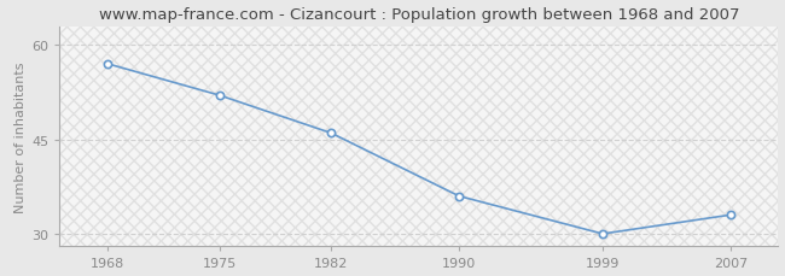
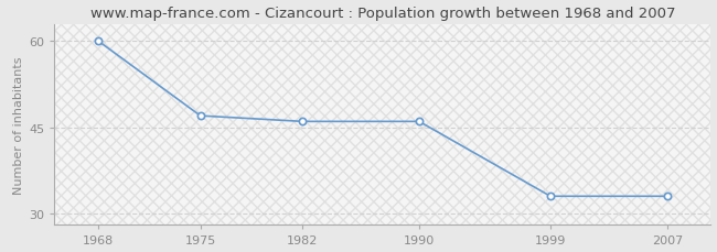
1968: 57 -> 60
1975: 52 -> 47
1990: 36 -> 46
1999: 30 -> 33
